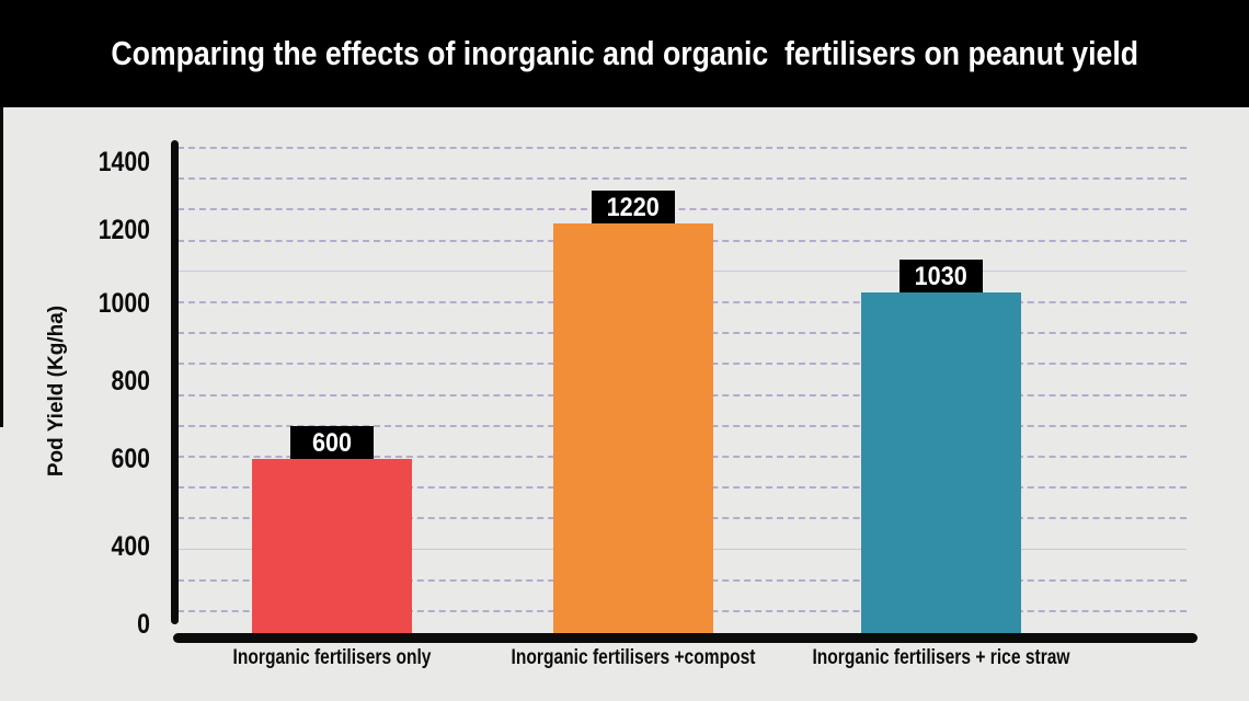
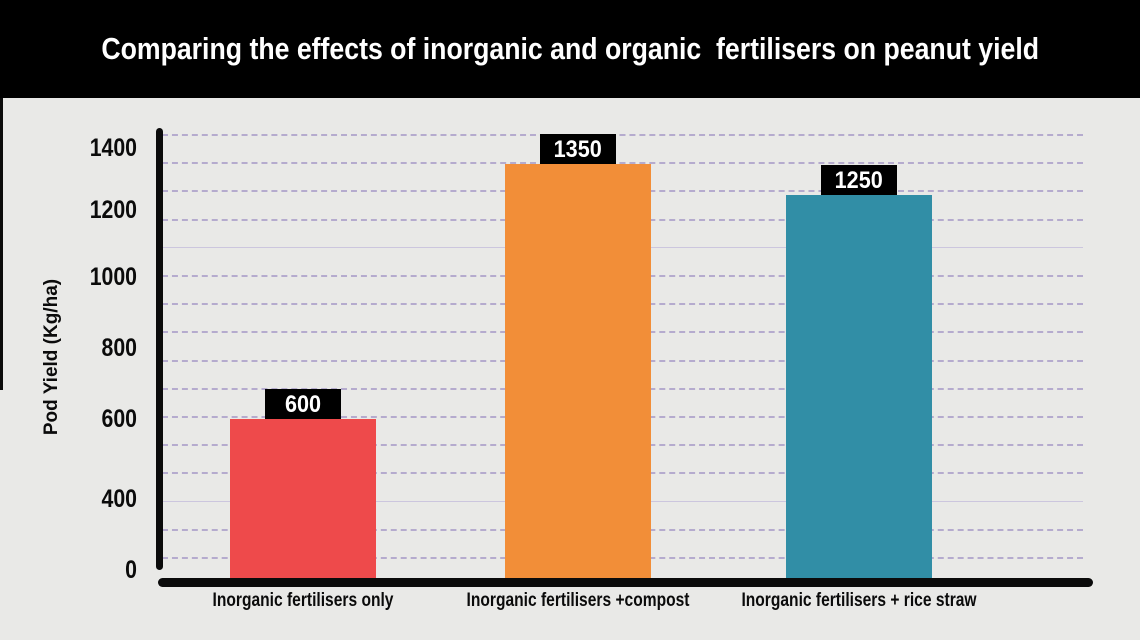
Inorganic fertilisers +compost: 1220 -> 1350
Inorganic fertilisers + rice straw: 1030 -> 1250
